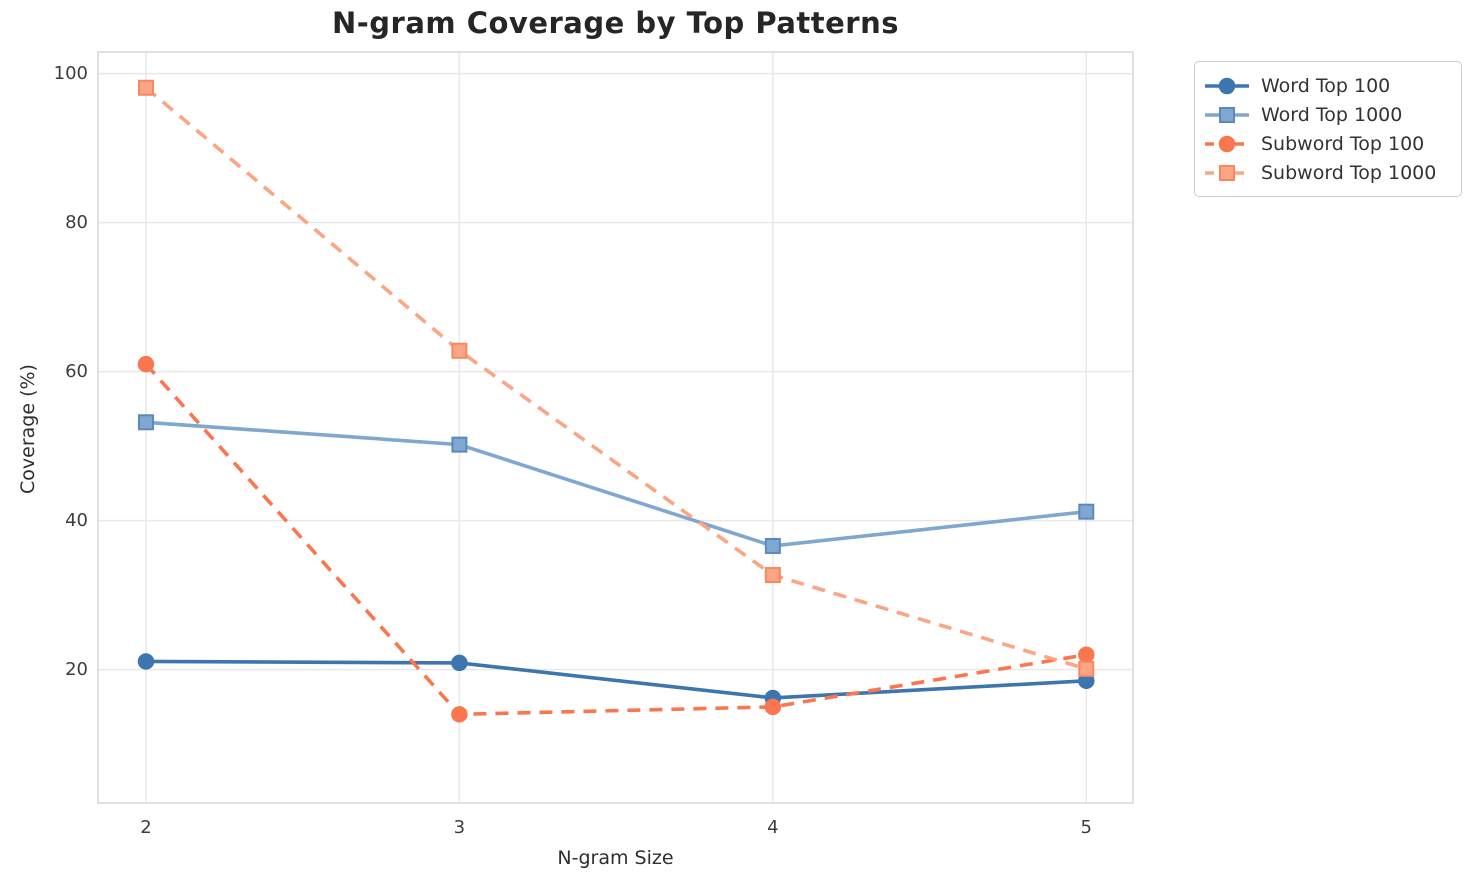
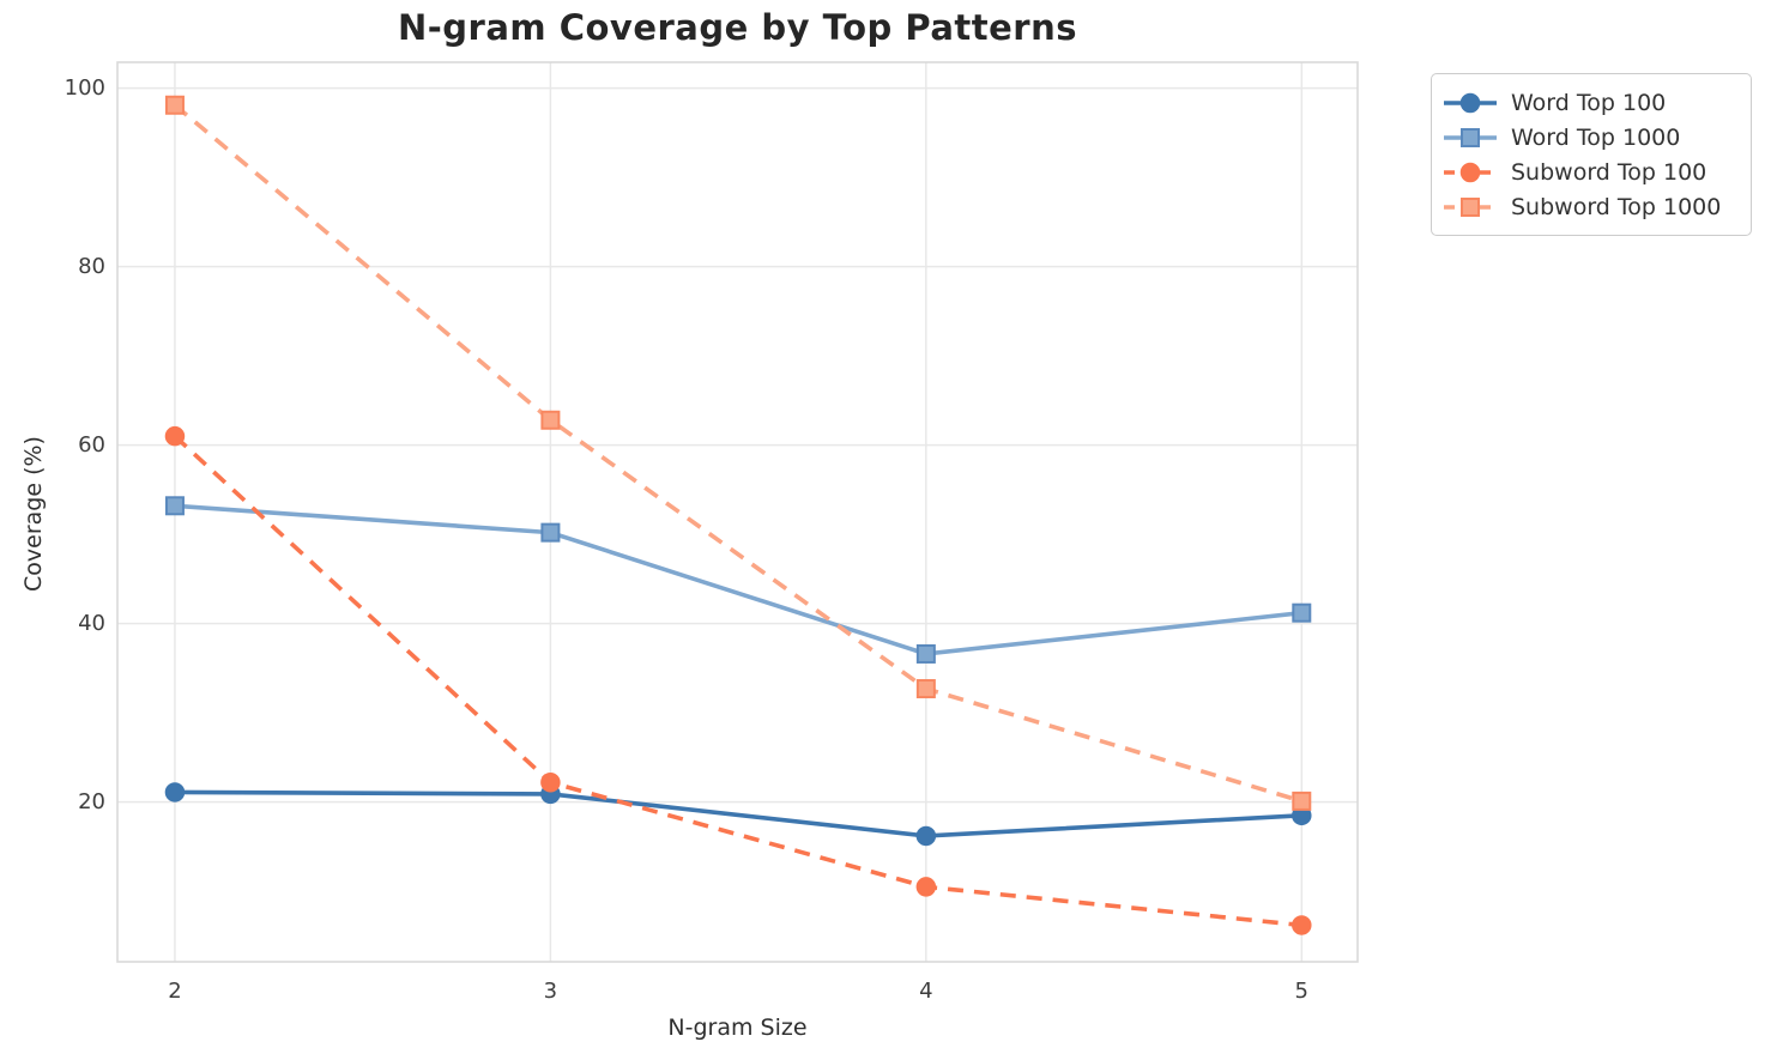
Subword Top 100/3: 14 -> 22
Subword Top 100/4: 15 -> 10
Subword Top 100/5: 22 -> 6
